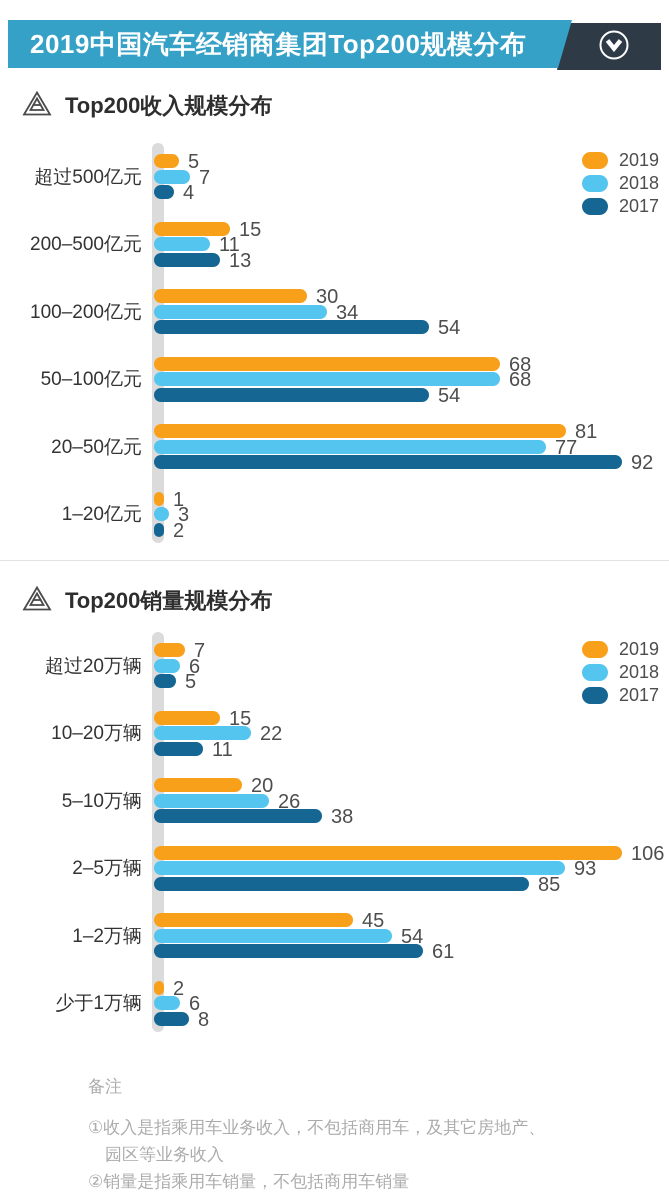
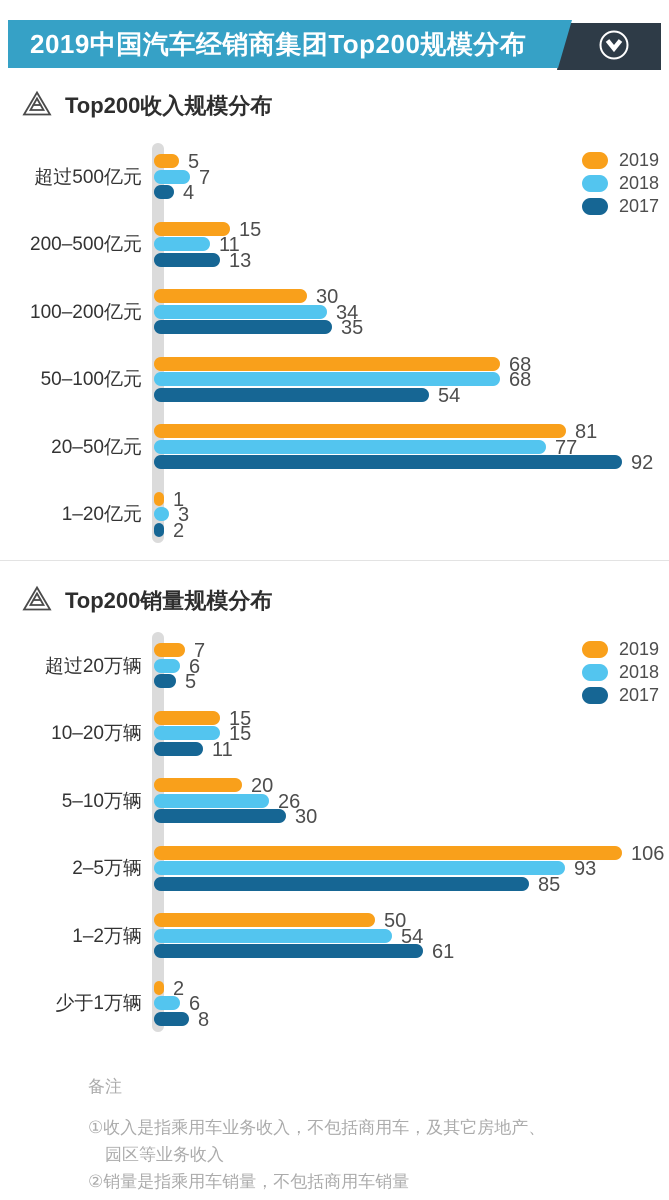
Top200收入规模分布/2017/100–200亿元: 54 -> 35
Top200销量规模分布/2018/10–20万辆: 22 -> 15
Top200销量规模分布/2017/5–10万辆: 38 -> 30
Top200销量规模分布/2019/1–2万辆: 45 -> 50
